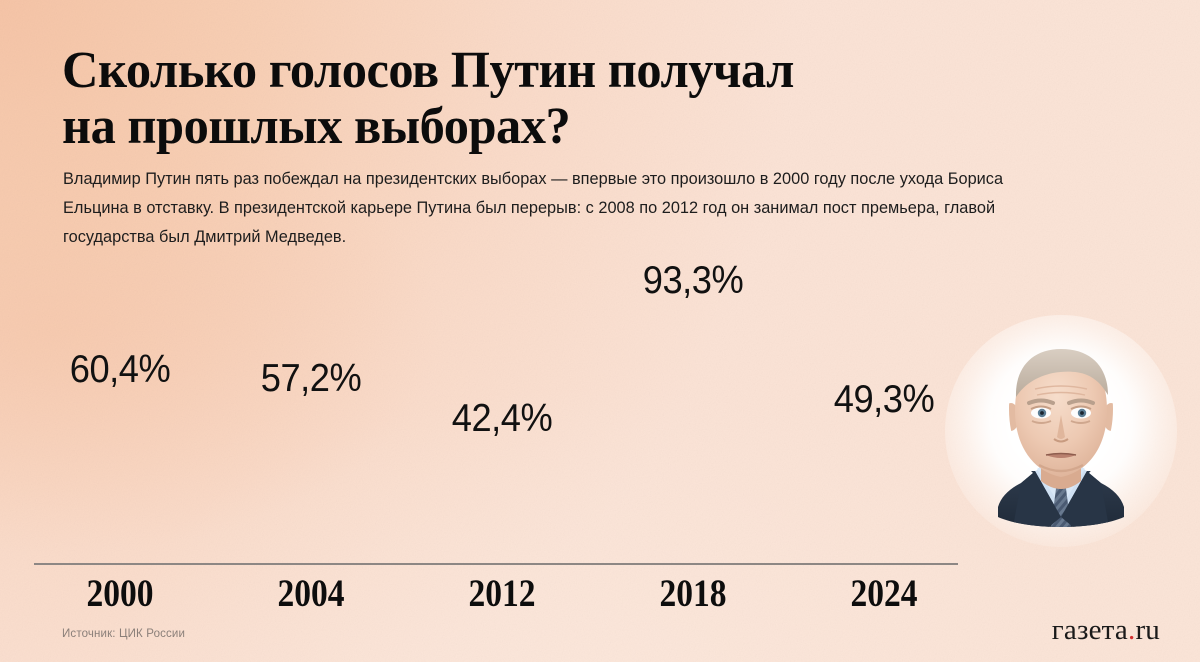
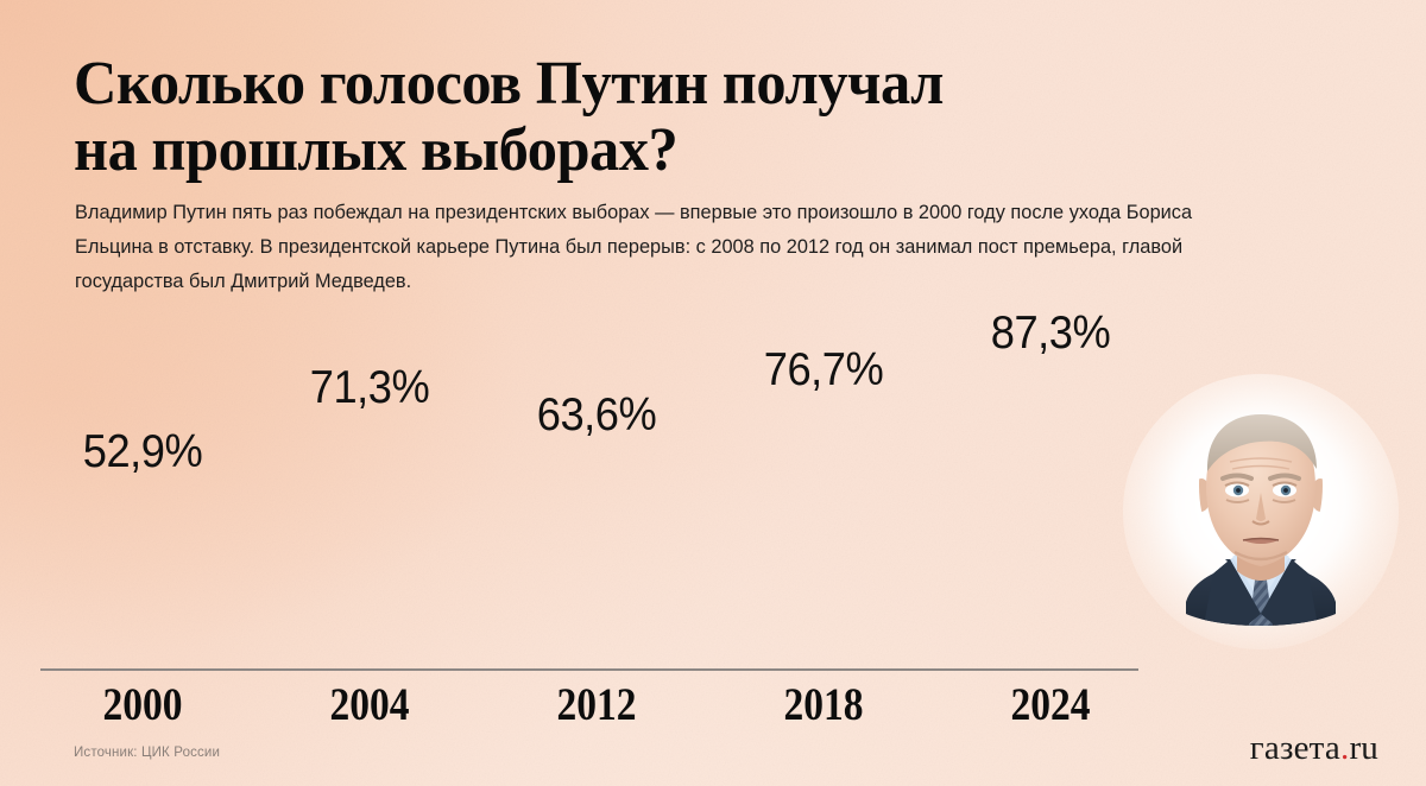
2000: 60,4% -> 52,9%
2004: 57,2% -> 71,3%
2012: 42,4% -> 63,6%
2018: 93,3% -> 76,7%
2024: 49,3% -> 87,3%
